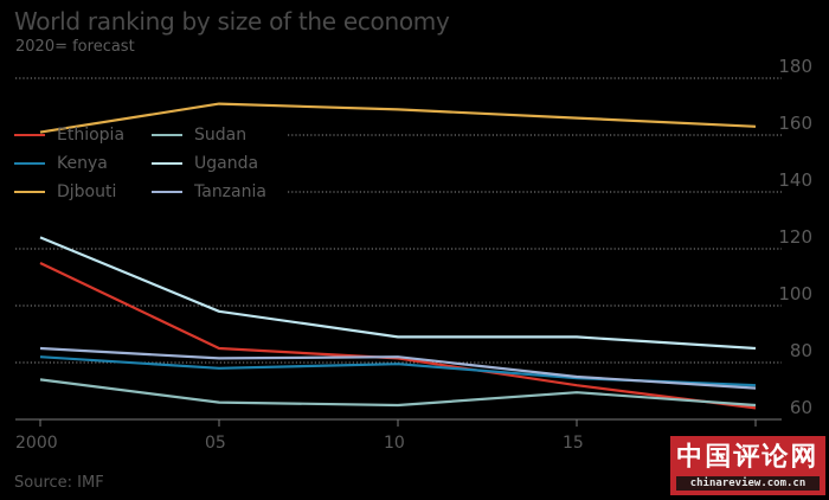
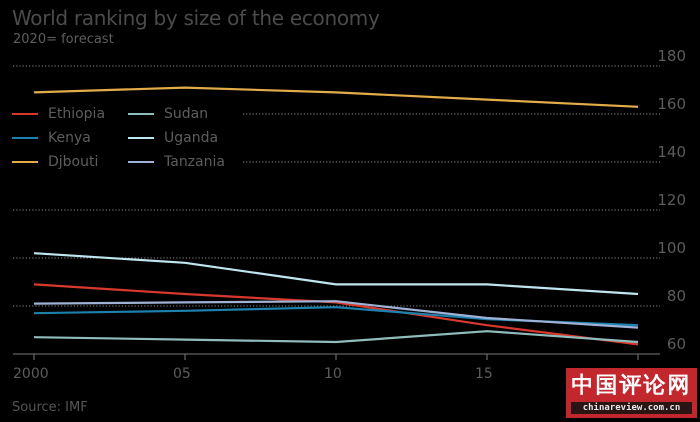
Ethiopia/2000: 115 -> 89
Kenya/2000: 82 -> 77
Djbouti/2000: 161 -> 169
Sudan/2000: 74 -> 67
Uganda/2000: 124 -> 102
Tanzania/2000: 85 -> 81
